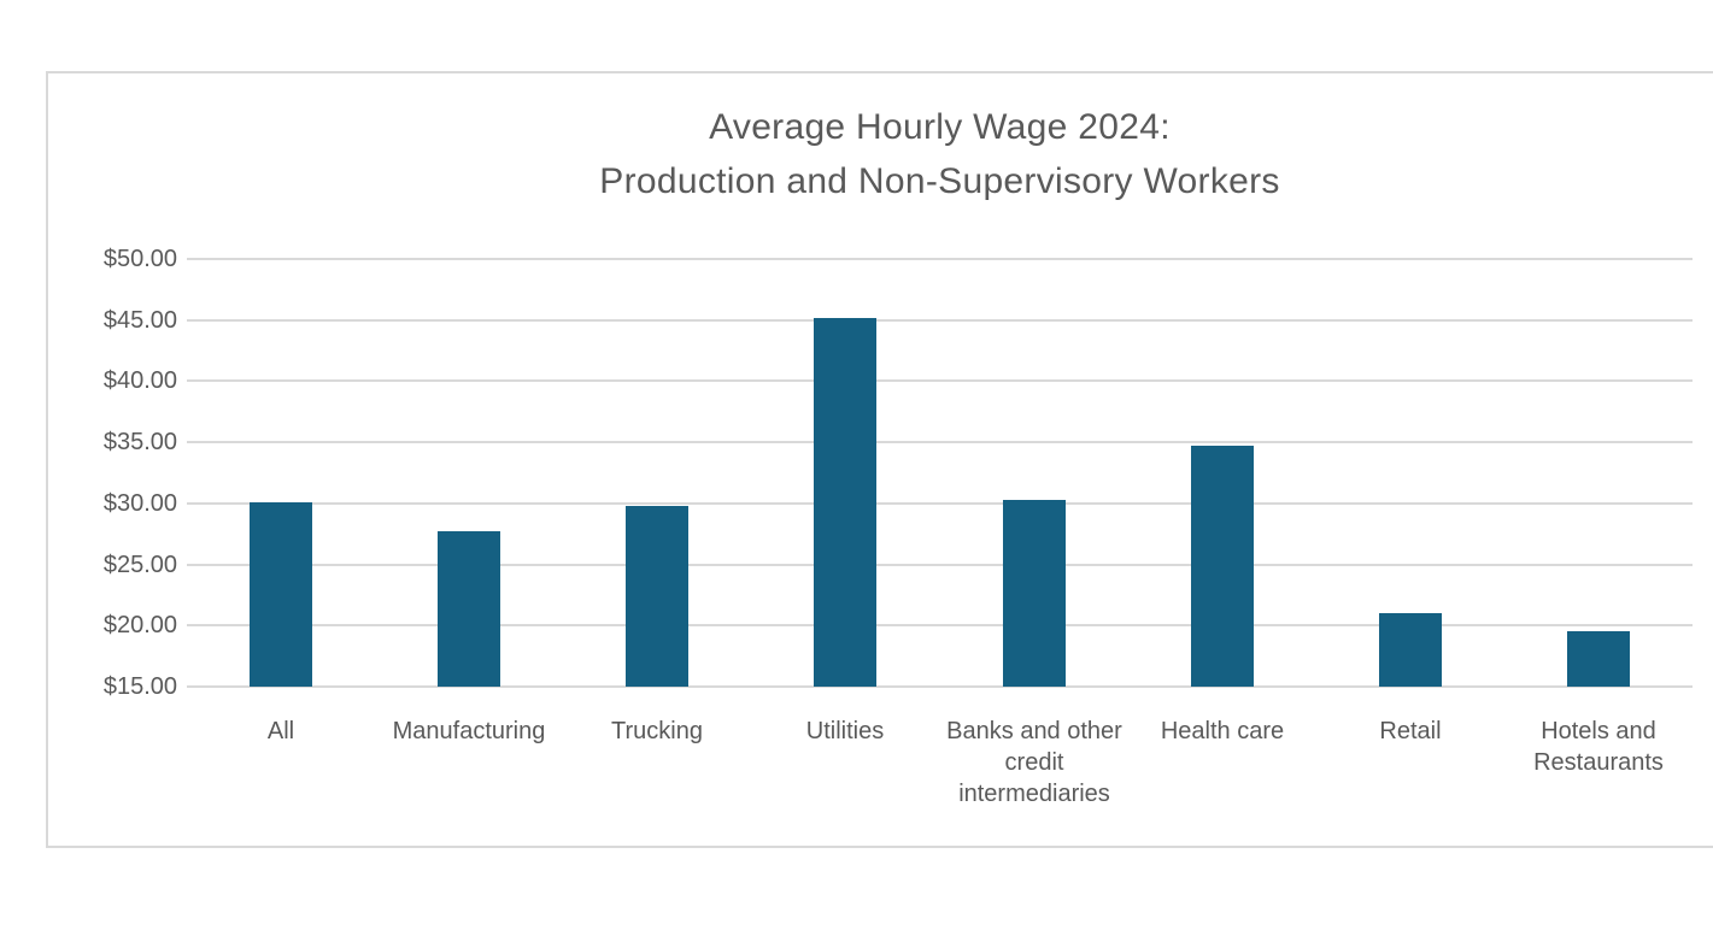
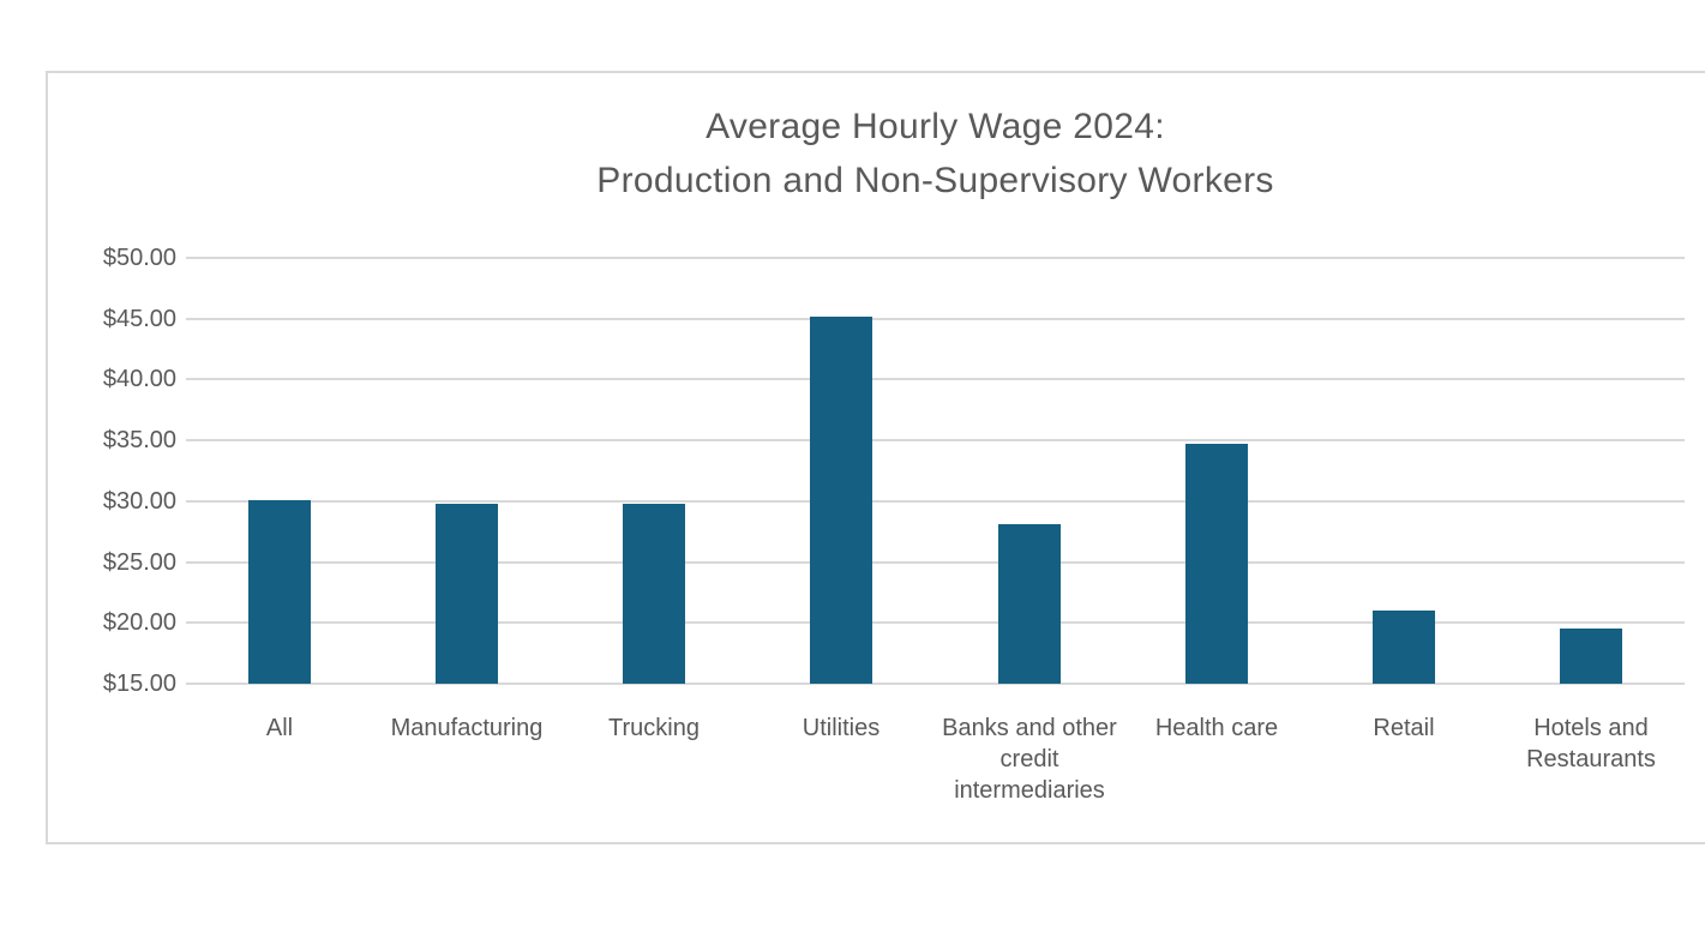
Manufacturing: $27.7 -> $29.8
Banks and other credit intermediaries: $30.3 -> $28.1
